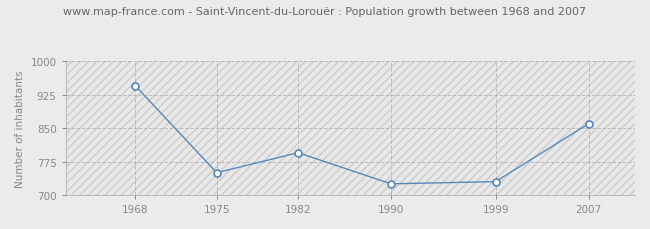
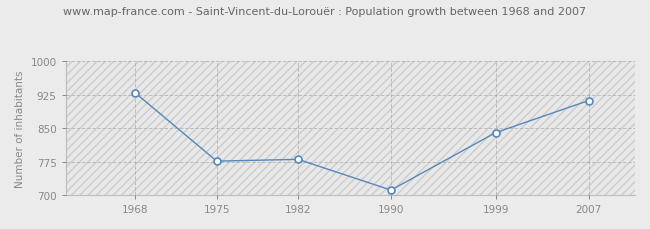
1968: 945 -> 929
1975: 750 -> 776
1982: 795 -> 780
1990: 725 -> 711
1999: 730 -> 840
2007: 860 -> 912
